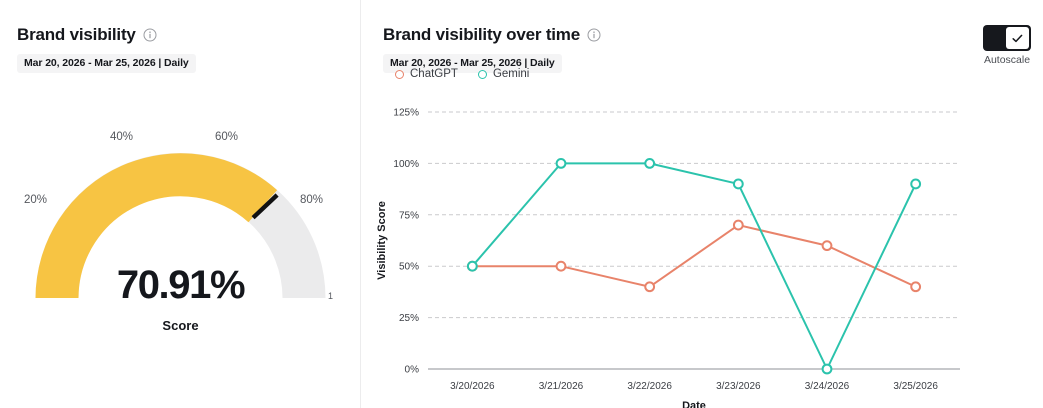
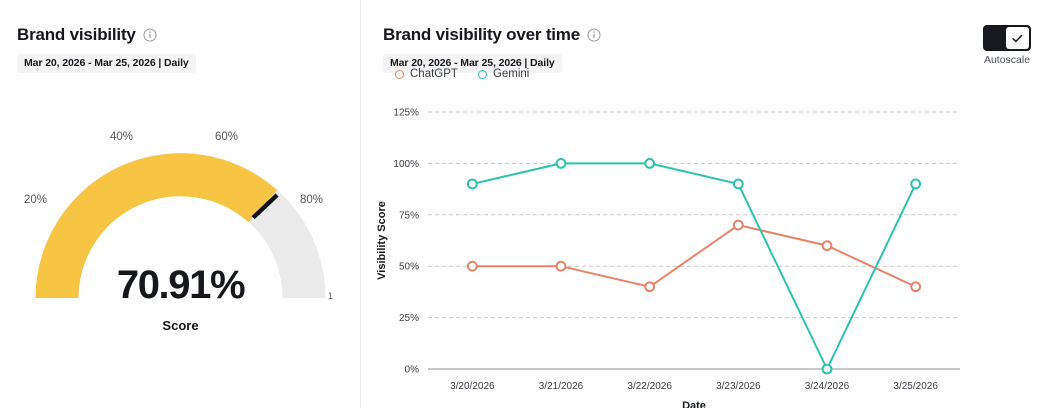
Gemini/3/20/2026: 50% -> 90%
